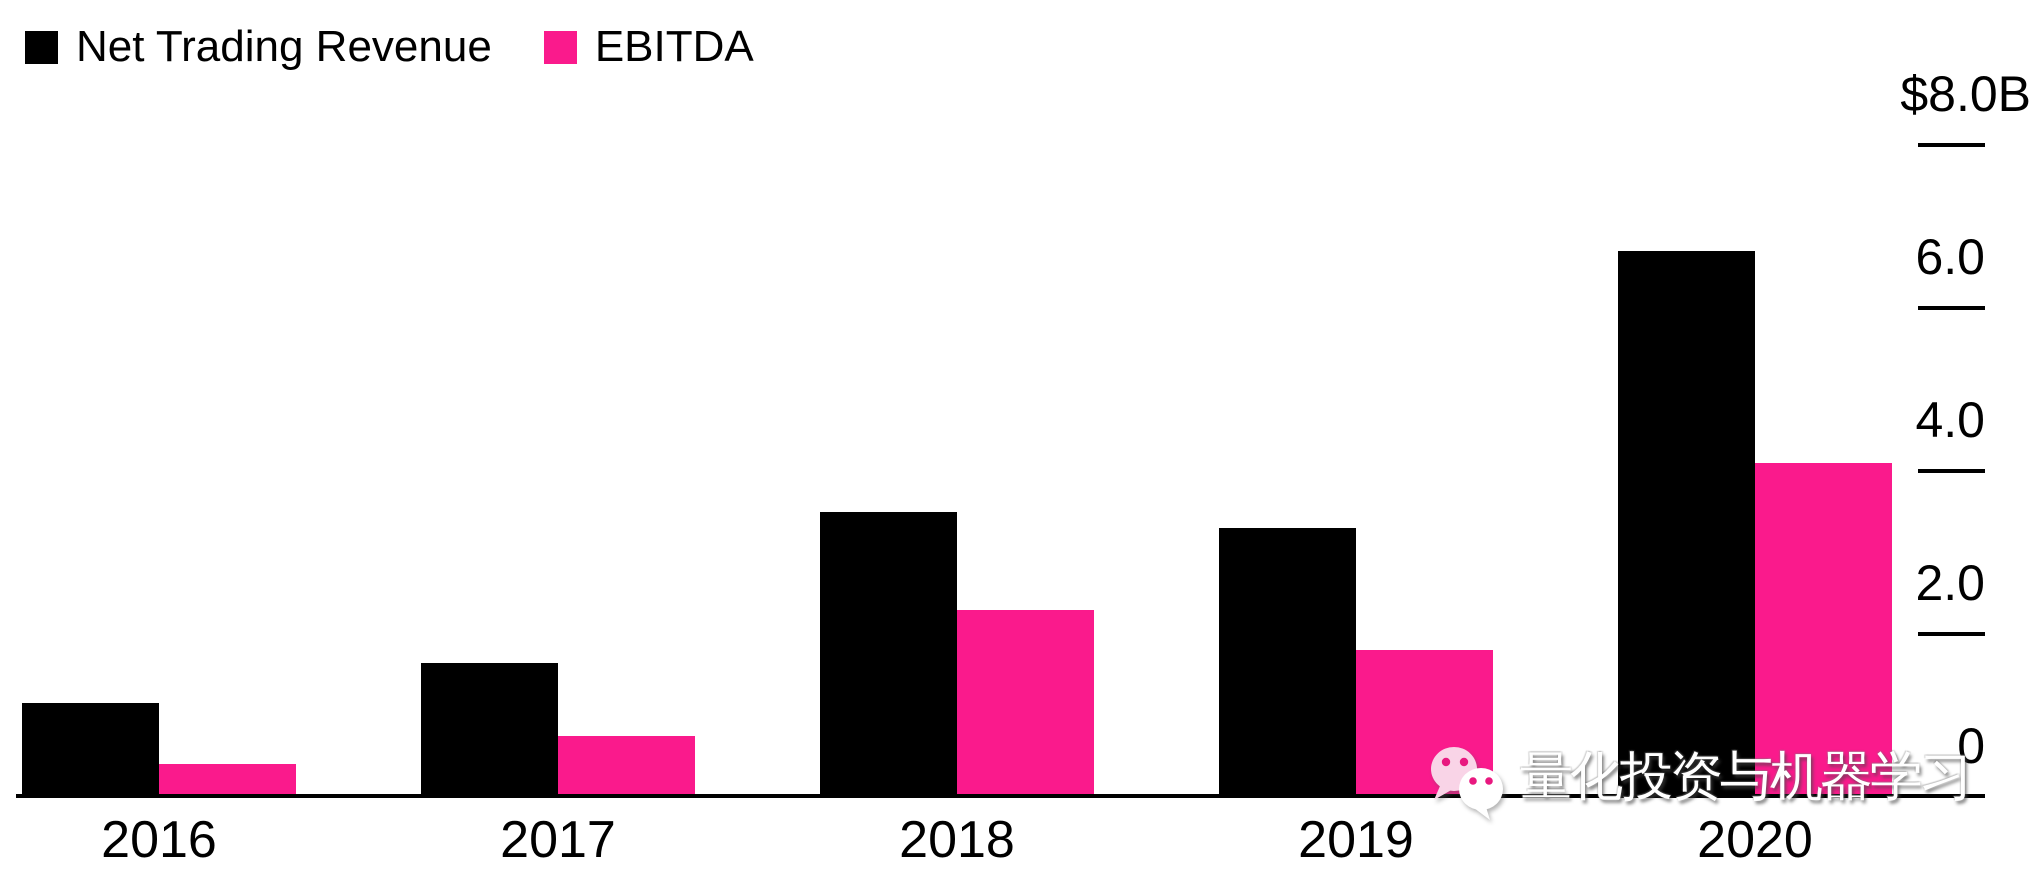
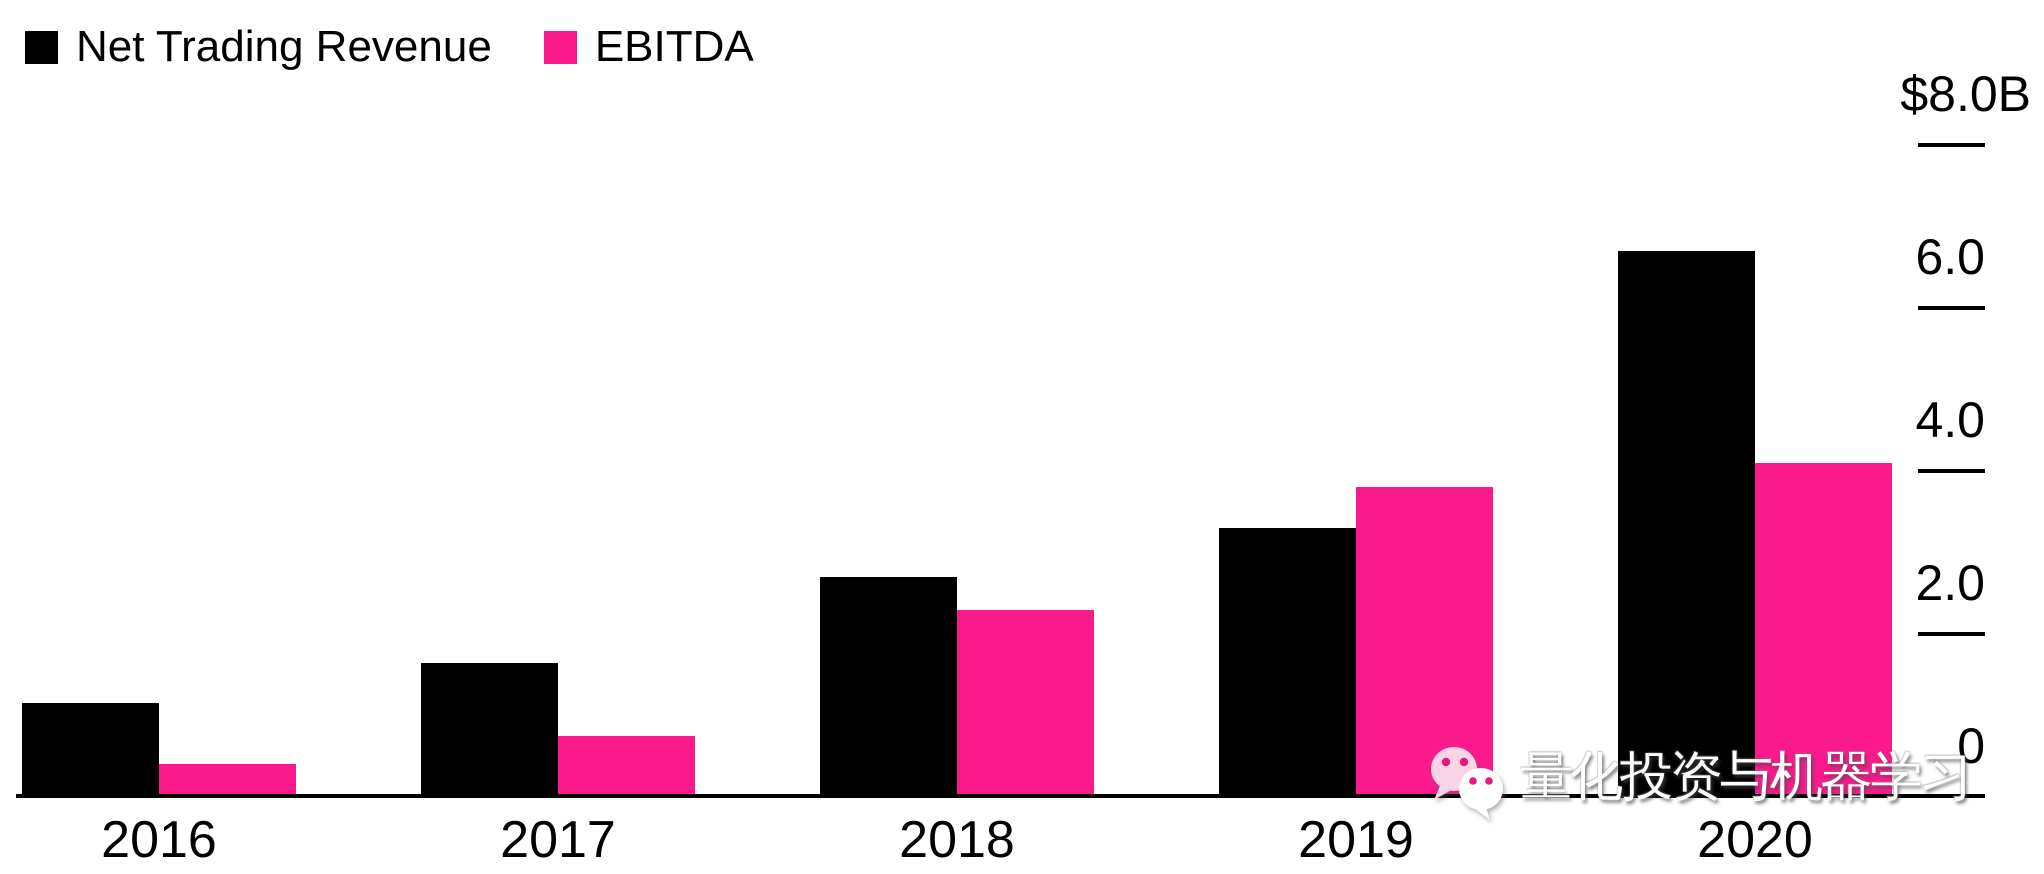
Net Trading Revenue/2018: 3.5 -> 2.7
EBITDA/2019: 1.8 -> 3.8
